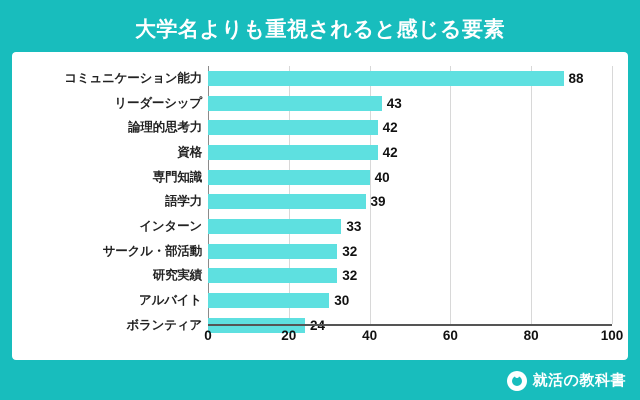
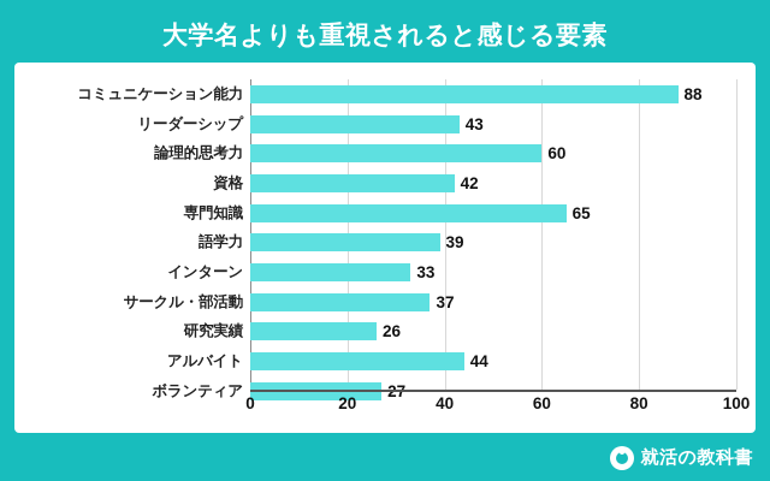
論理的思考力: 42 -> 60
専門知識: 40 -> 65
サークル・部活動: 32 -> 37
研究実績: 32 -> 26
アルバイト: 30 -> 44
ボランティア: 24 -> 27
